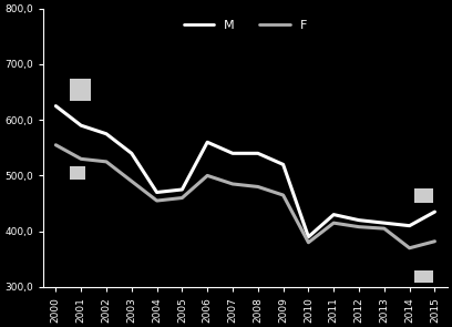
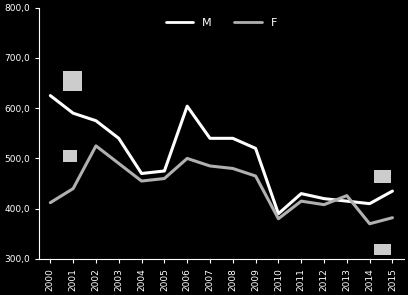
F/2000: 555 -> 412
F/2001: 530 -> 440
M/2006: 560 -> 604
F/2013: 405 -> 426
